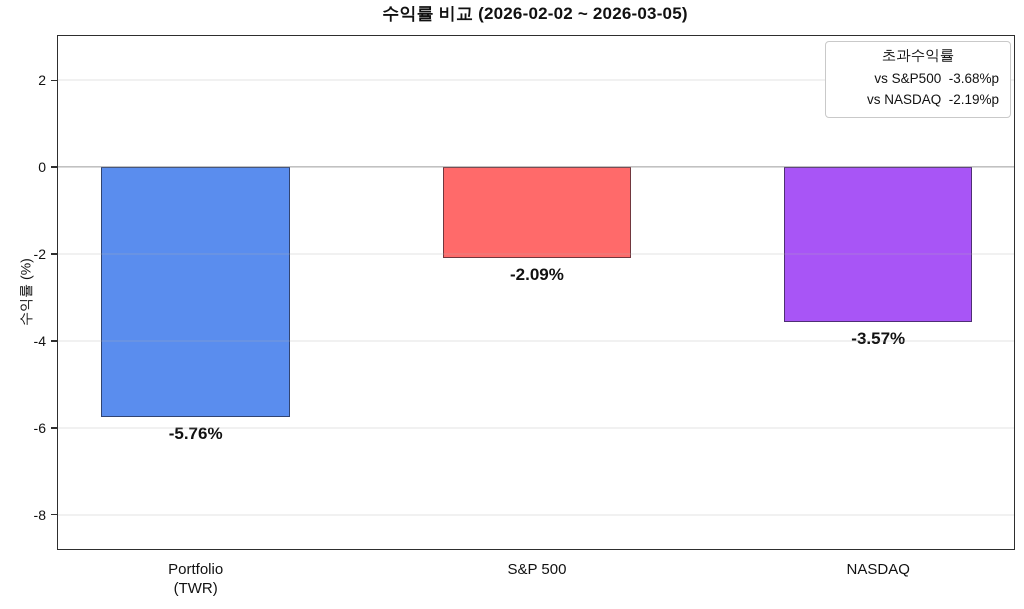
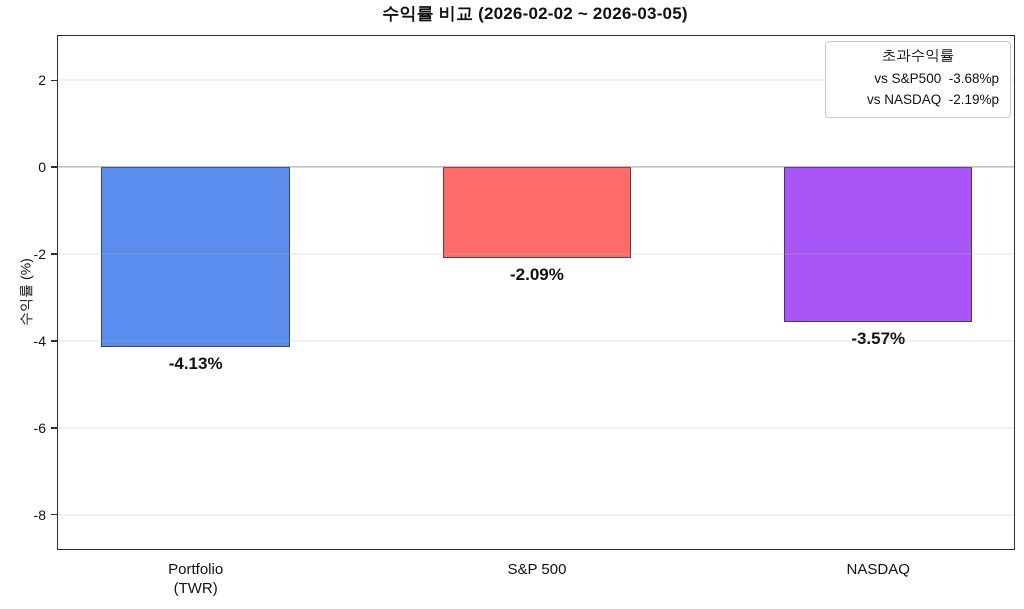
Portfolio (TWR): -5.76% -> -4.13%
